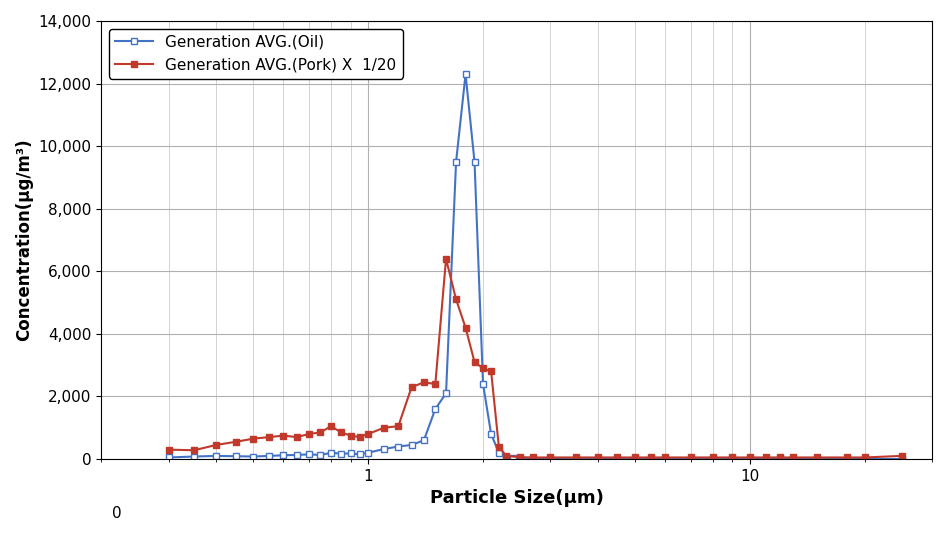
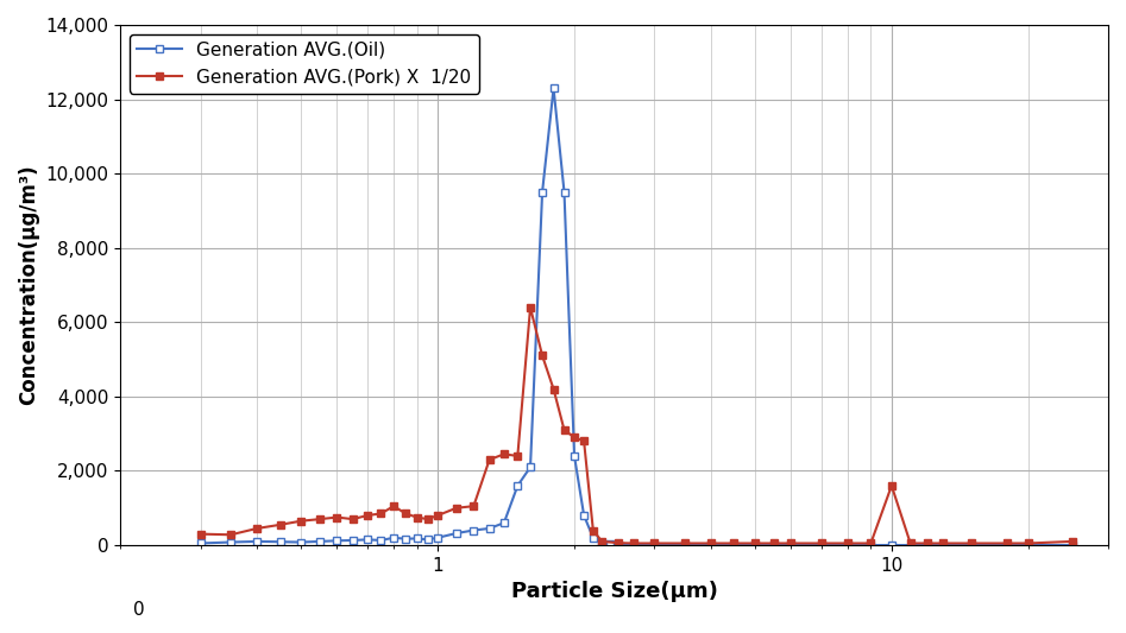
Generation AVG.(Pork) X 1/20/10: 50 -> 1,600
